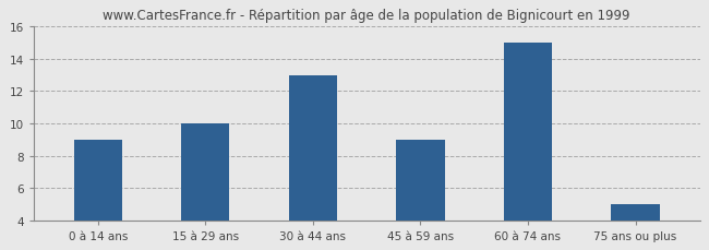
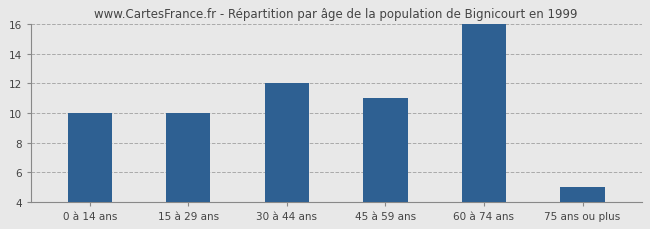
0 à 14 ans: 9 -> 10
30 à 44 ans: 13 -> 12
45 à 59 ans: 9 -> 11
60 à 74 ans: 15 -> 16
